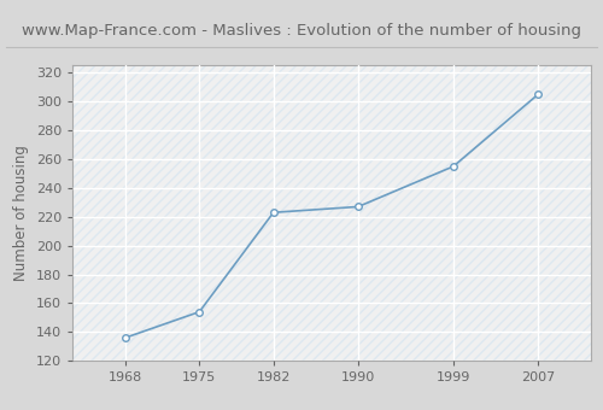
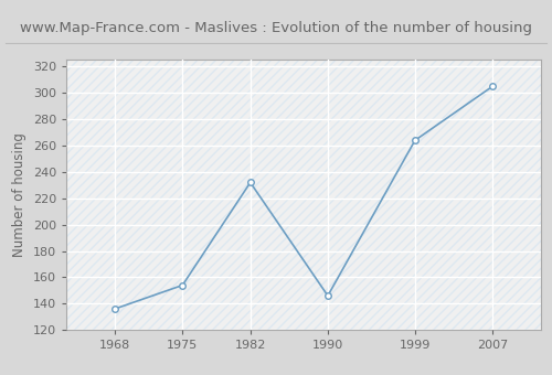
1982: 223 -> 232
1990: 227 -> 146
1999: 255 -> 264
